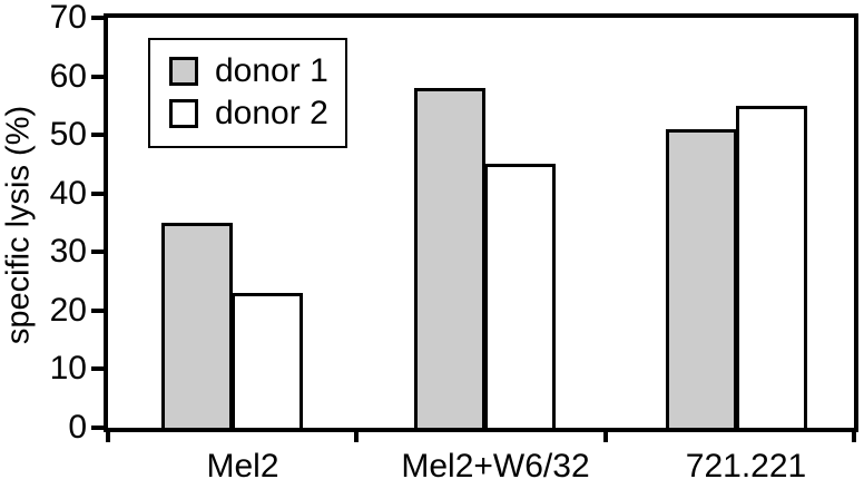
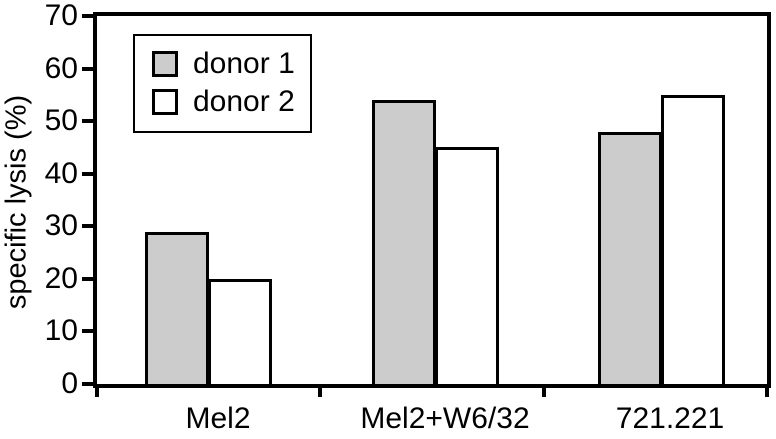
donor 1/Mel2: 35 -> 29
donor 2/Mel2: 23 -> 20
donor 1/Mel2+W6/32: 58 -> 54
donor 1/721.221: 51 -> 48
